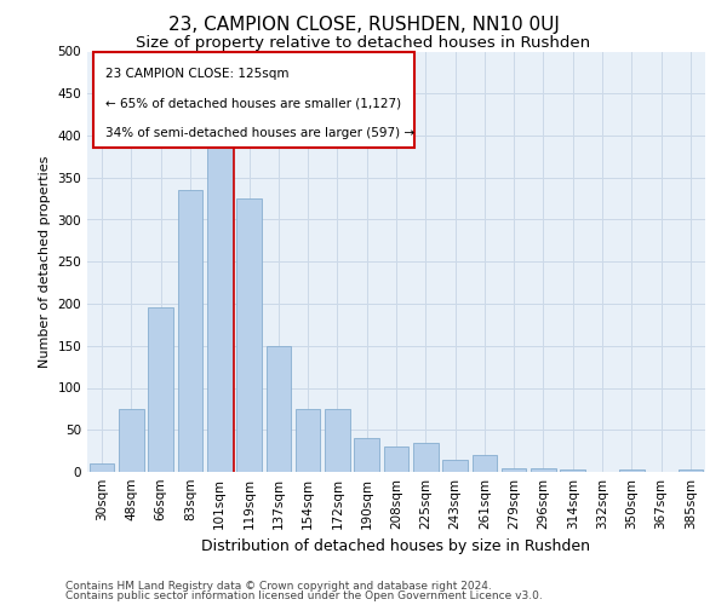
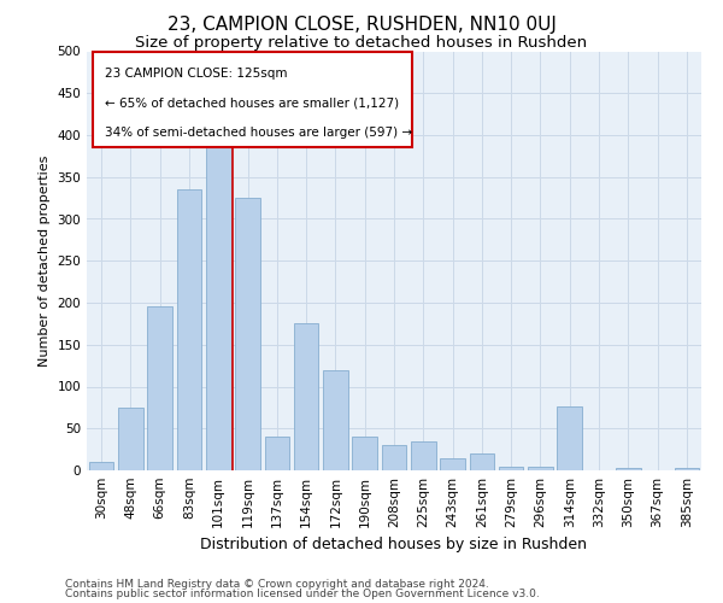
137sqm: 150 -> 40
154sqm: 75 -> 176
172sqm: 75 -> 120
314sqm: 3 -> 76
